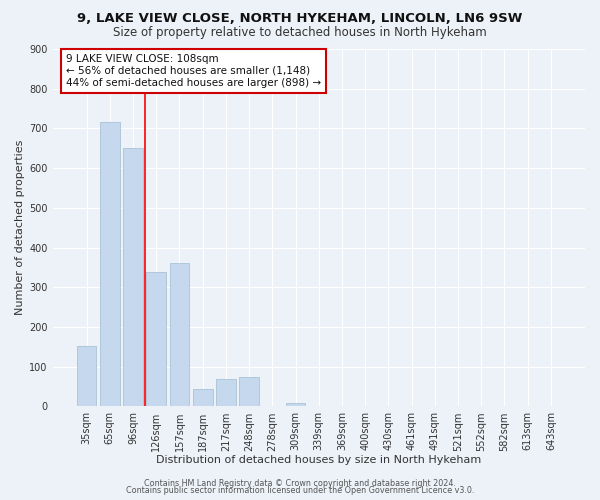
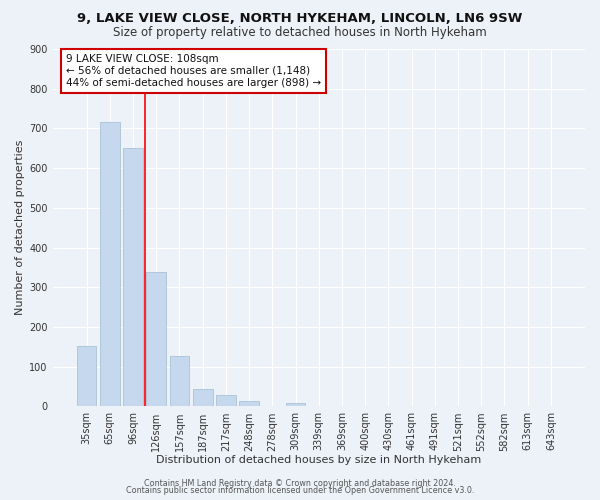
157sqm: 360 -> 128
217sqm: 70 -> 30
248sqm: 75 -> 13
